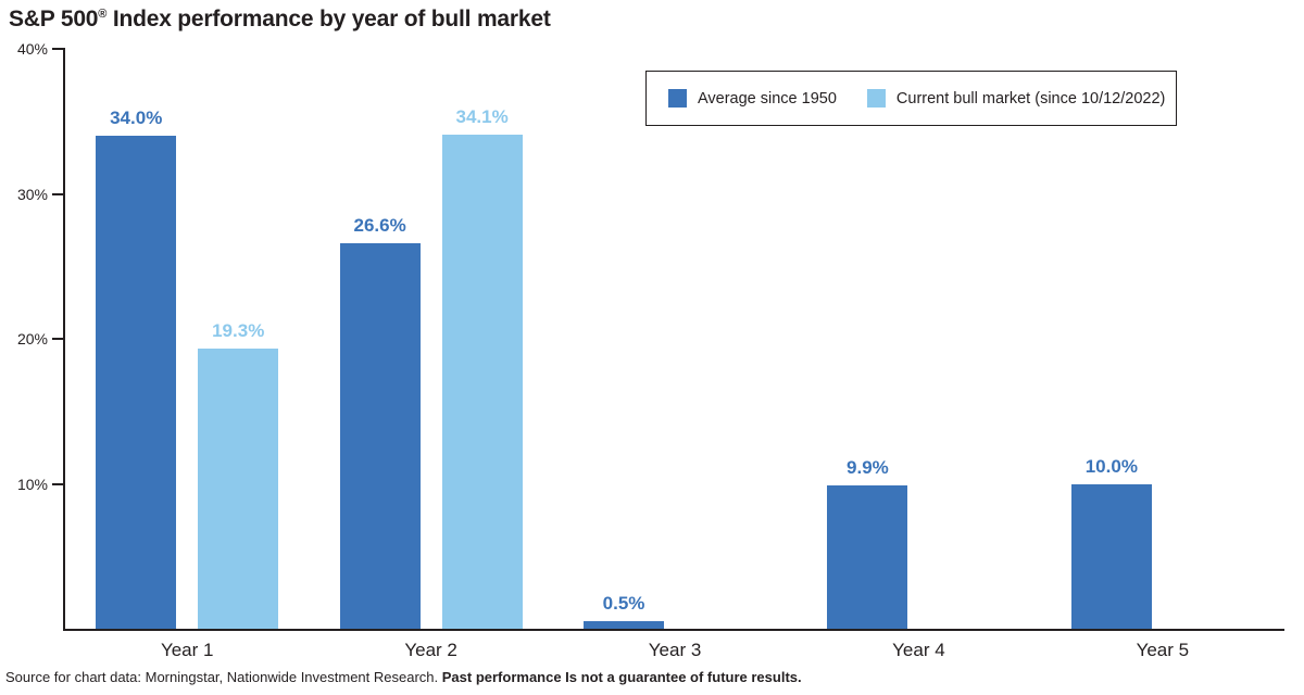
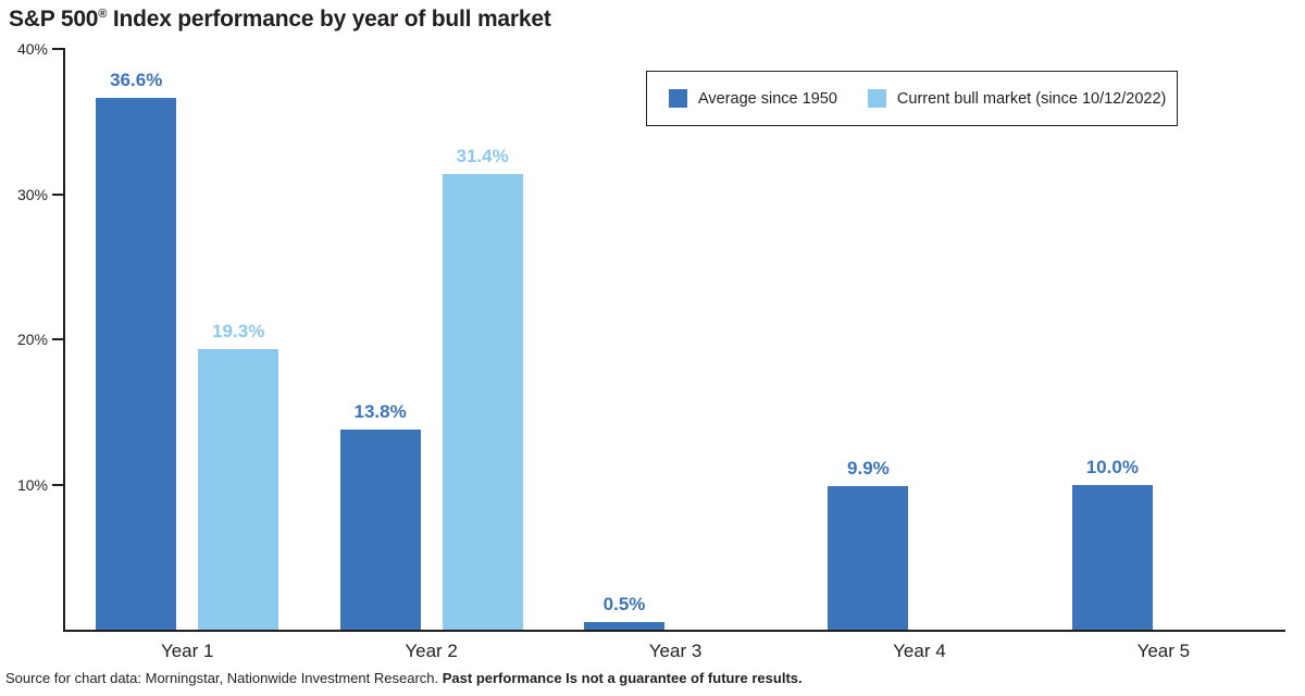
Average since 1950/Year 1: 34.0% -> 36.6%
Average since 1950/Year 2: 26.6% -> 13.8%
Current bull market (since 10/12/2022)/Year 2: 34.1% -> 31.4%
